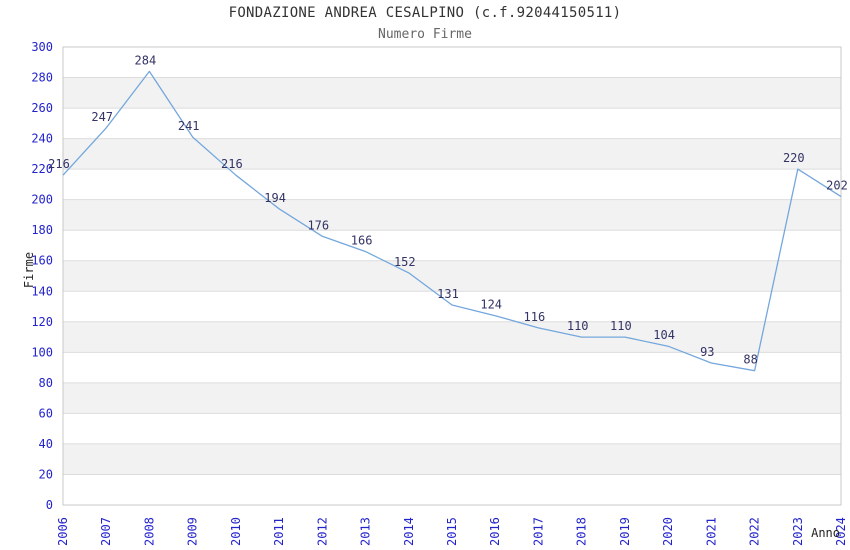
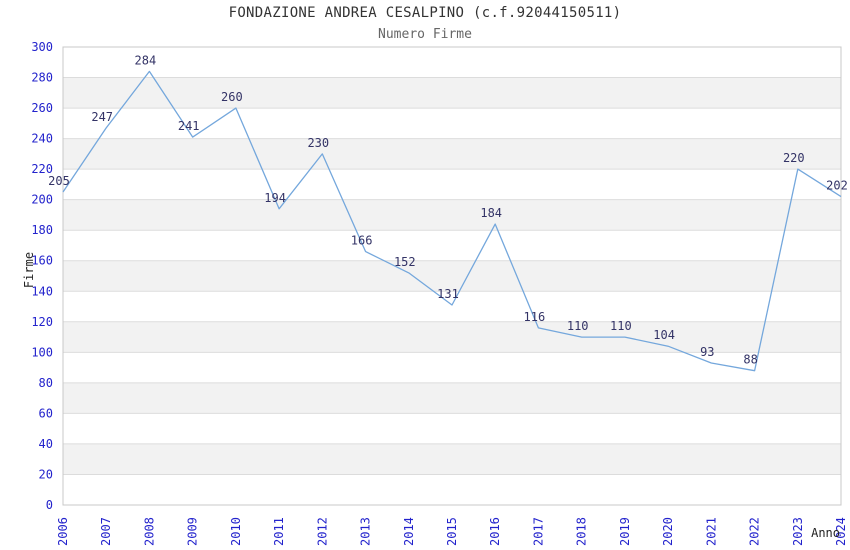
2006: 216 -> 205
2010: 216 -> 260
2012: 176 -> 230
2016: 124 -> 184
